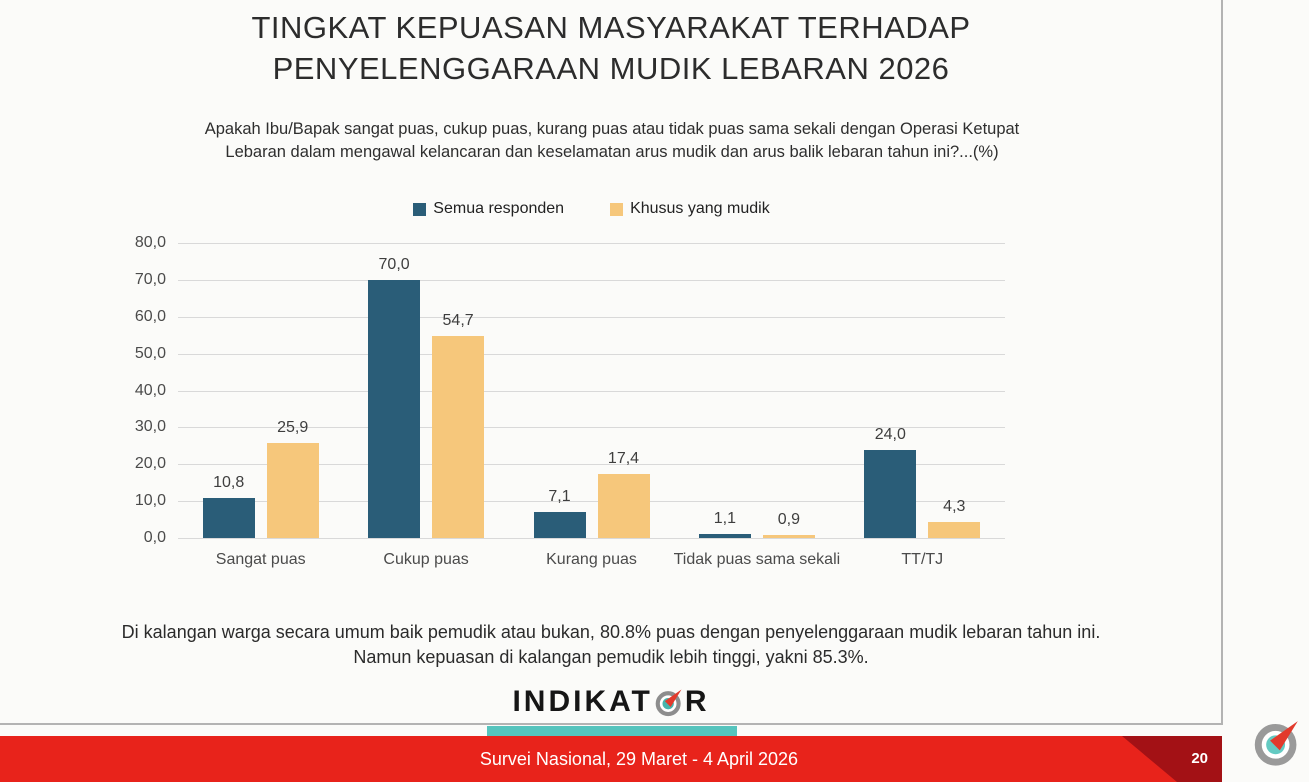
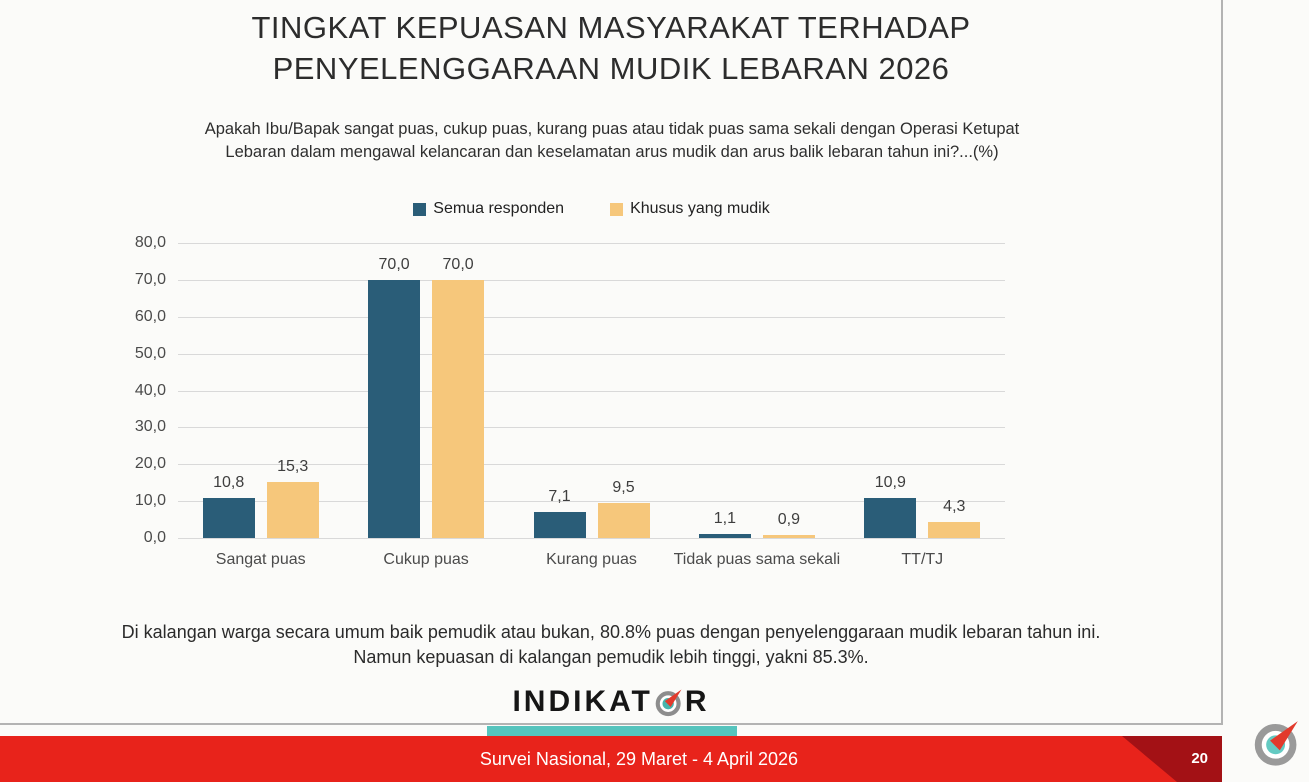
Khusus yang mudik/Sangat puas: 25,9 -> 15,3
Khusus yang mudik/Cukup puas: 54,7 -> 70,0
Khusus yang mudik/Kurang puas: 17,4 -> 9,5
Semua responden/TT/TJ: 24,0 -> 10,9
